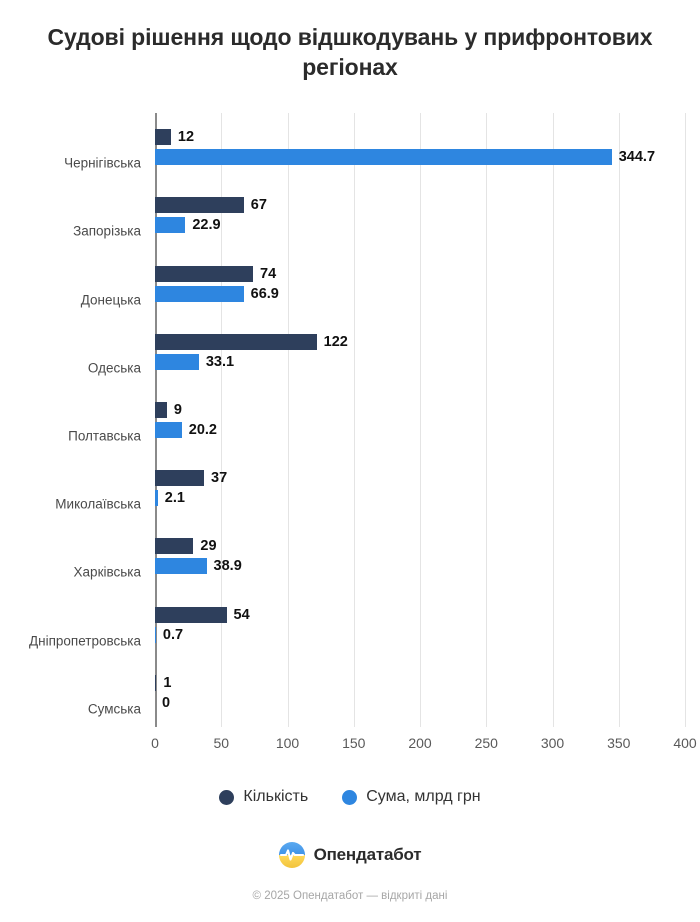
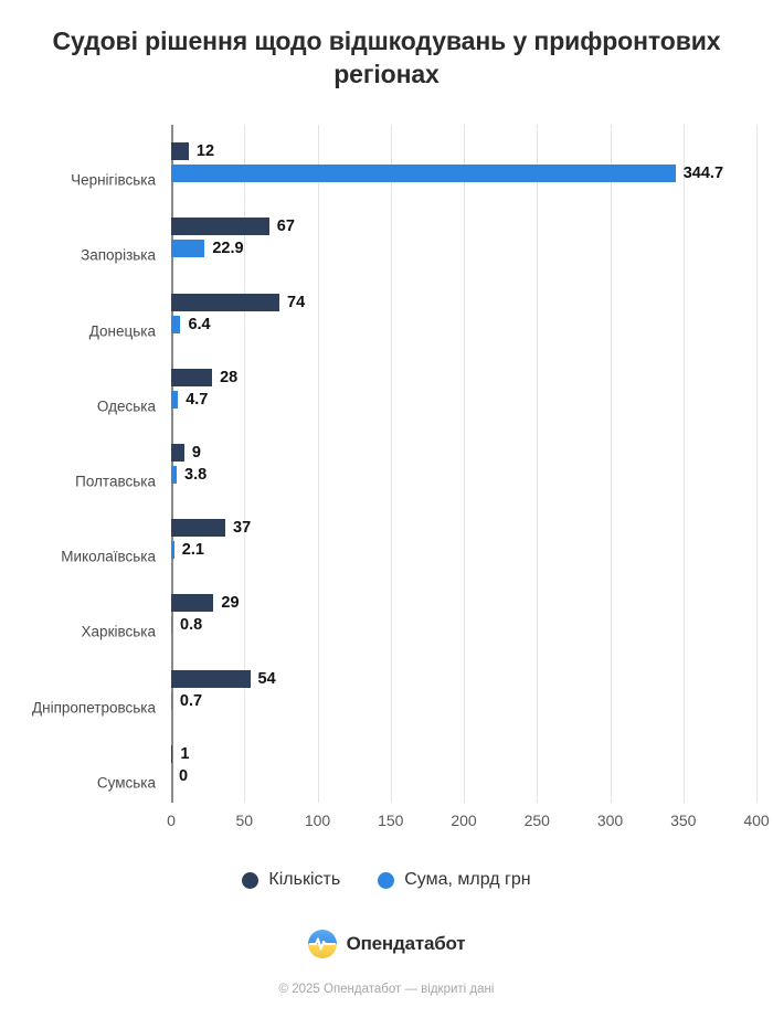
Сума, млрд грн/Донецька: 66.9 -> 6.4
Кількість/Одеська: 122 -> 28
Сума, млрд грн/Одеська: 33.1 -> 4.7
Сума, млрд грн/Полтавська: 20.2 -> 3.8
Сума, млрд грн/Харківська: 38.9 -> 0.8
